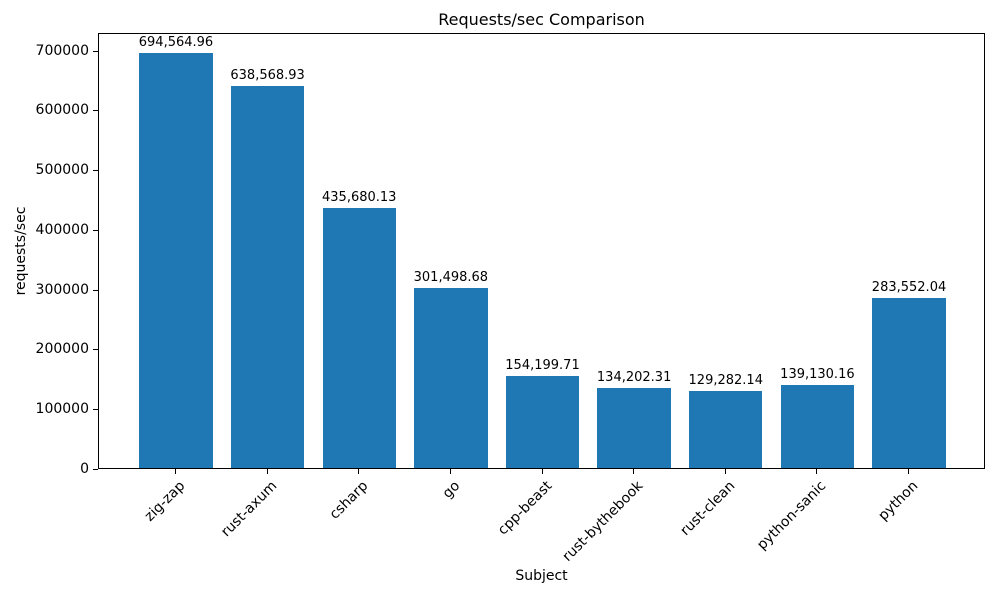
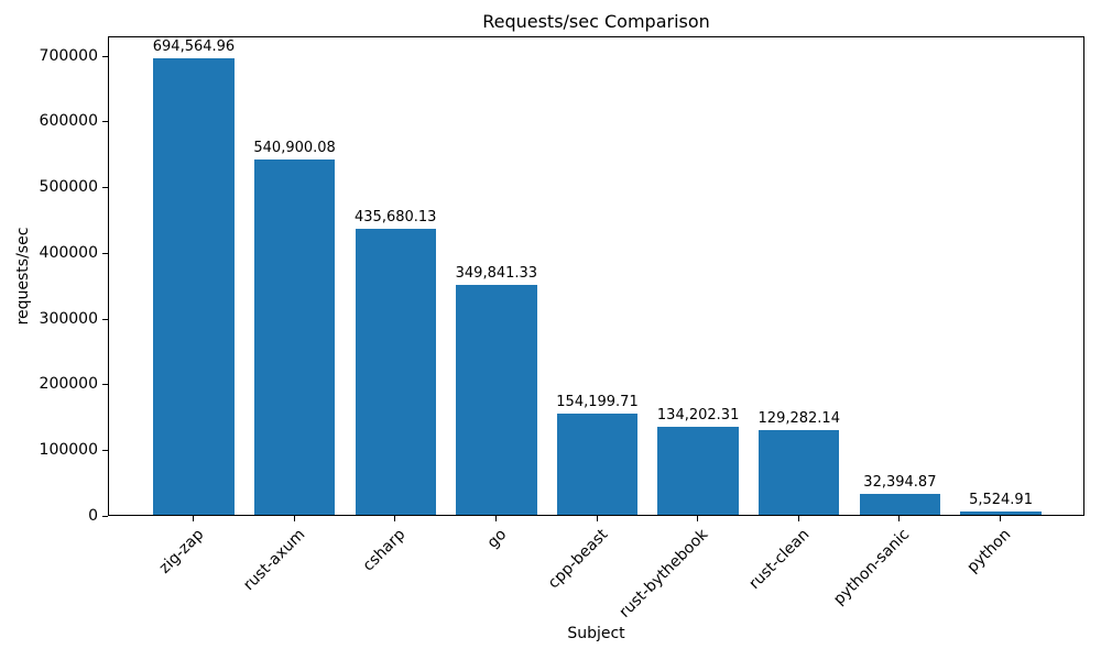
rust-axum: 638,568.93 -> 540,900.08
go: 301,498.68 -> 349,841.33
python-sanic: 139,130.16 -> 32,394.87
python: 283,552.04 -> 5,524.91
